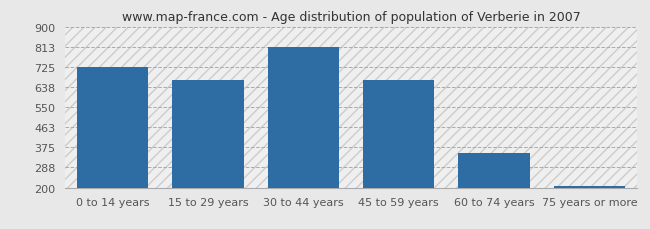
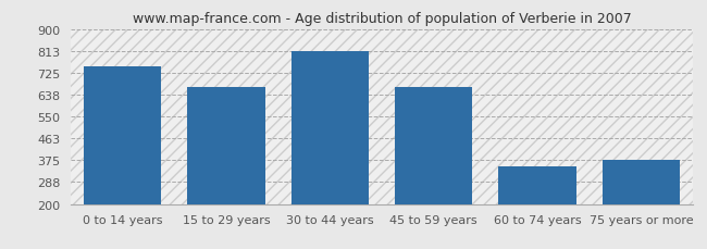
0 to 14 years: 725 -> 750
75 years or more: 207 -> 375
